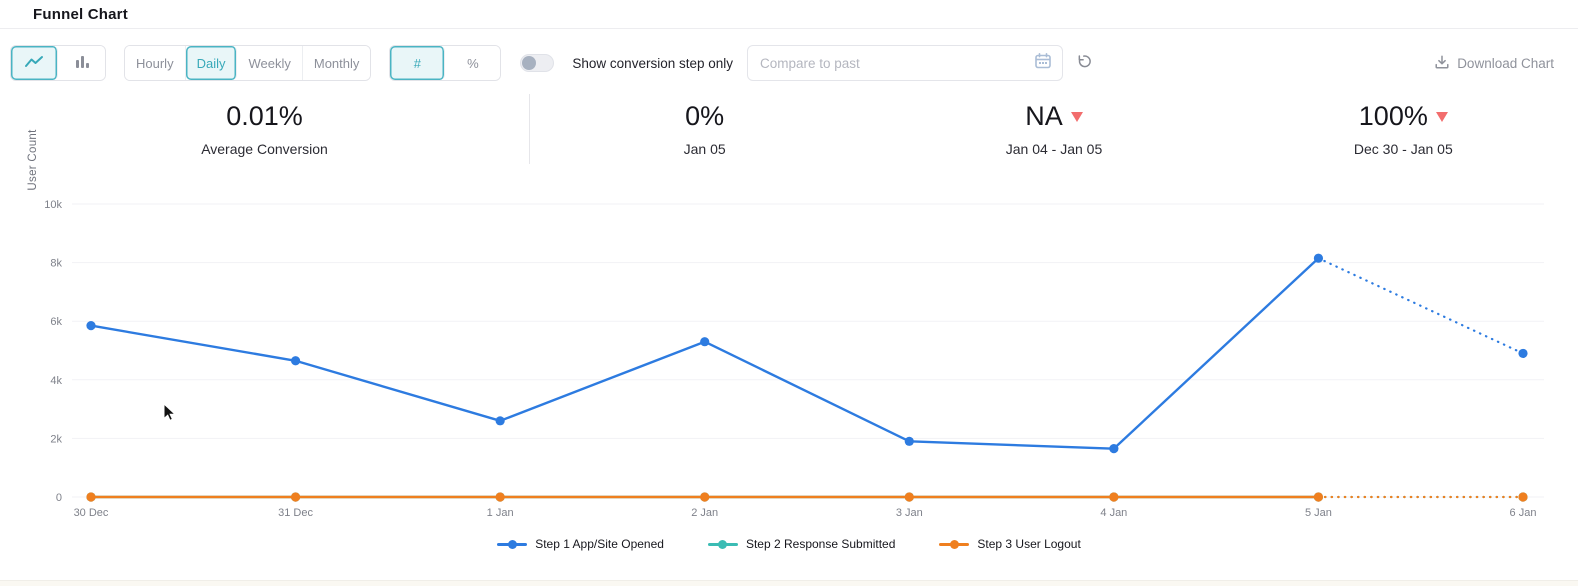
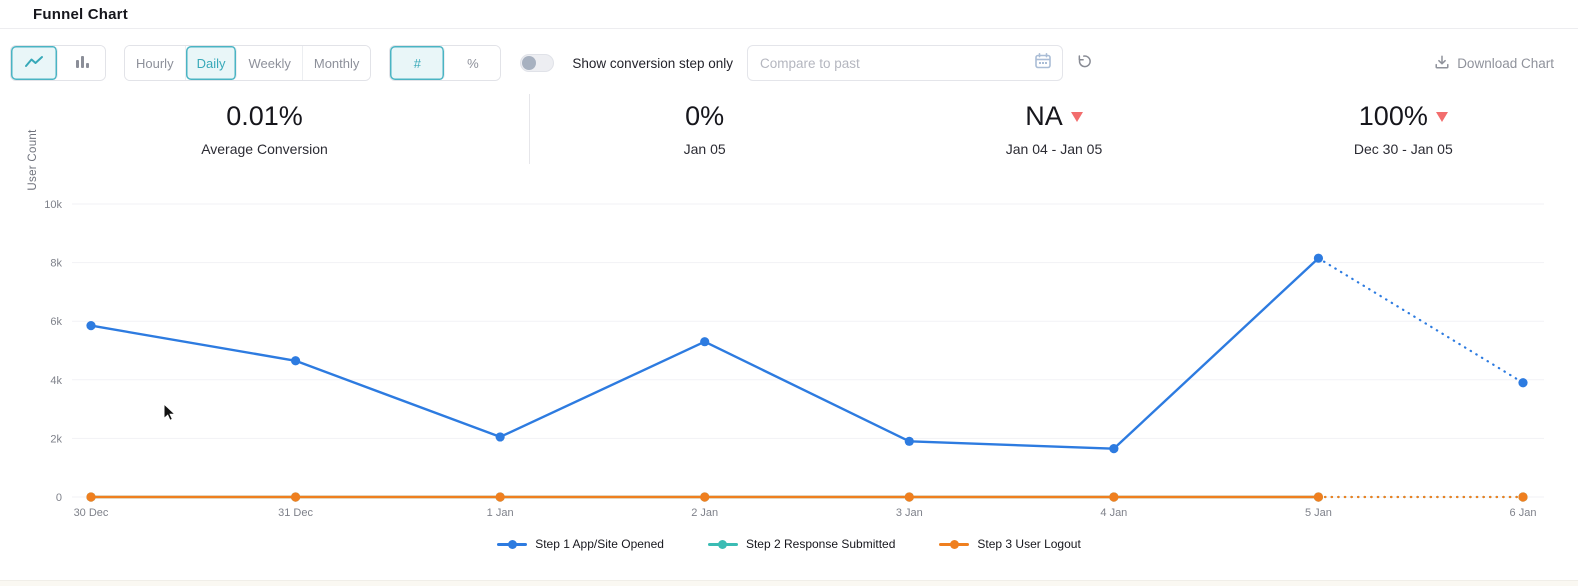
Step 1 App/Site Opened/1 Jan: 2.6k -> 2.0k
Step 1 App/Site Opened/6 Jan: 4.9k -> 3.9k
